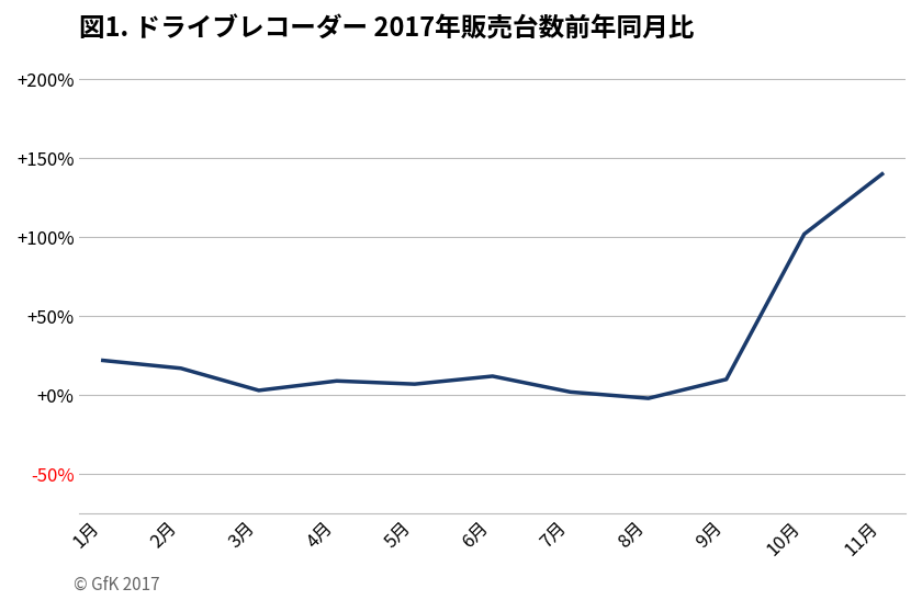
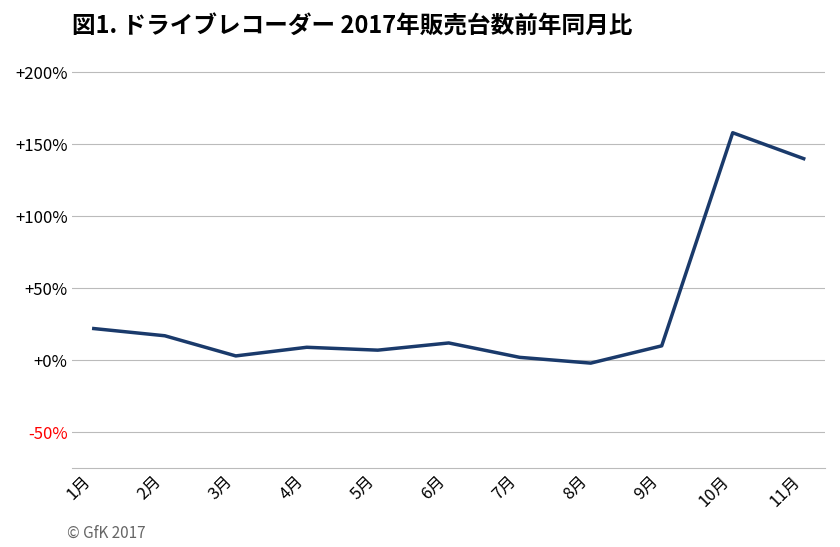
10月: 102% -> 158%
